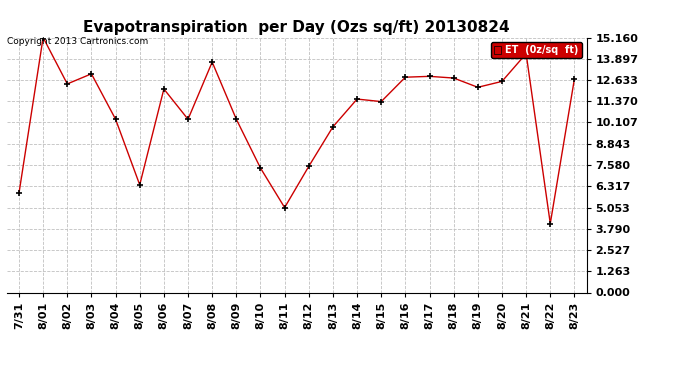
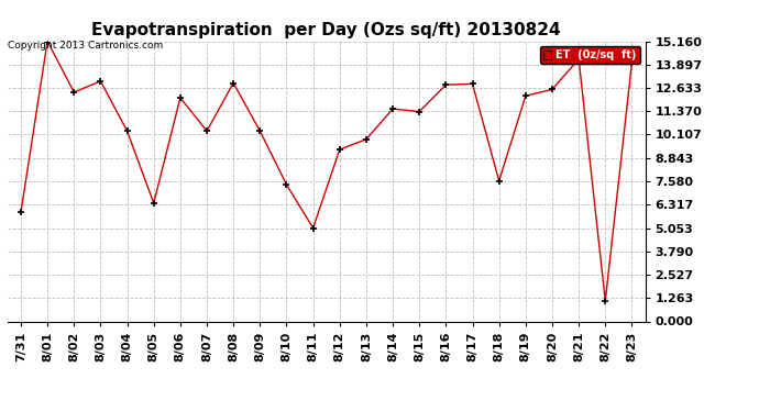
8/08: 13.7 -> 12.9
8/12: 7.5 -> 9.3
8/18: 12.8 -> 7.6
8/22: 4.1 -> 1.1
8/23: 12.7 -> 14.0
